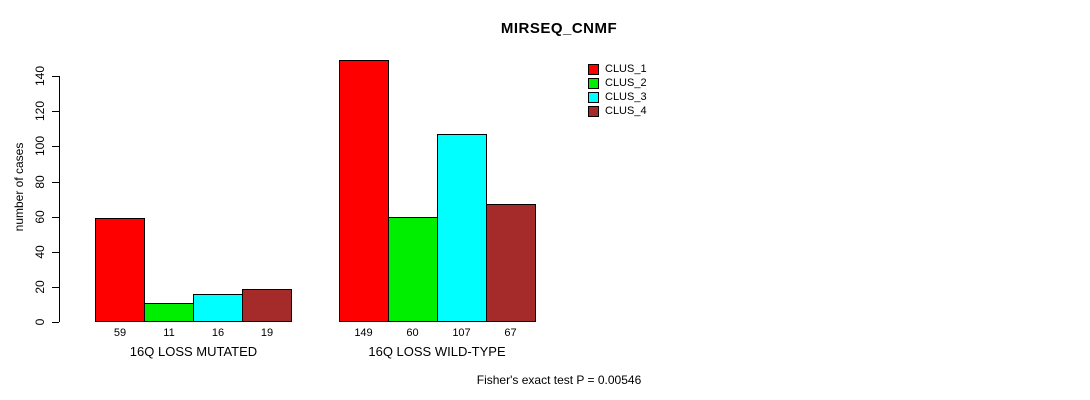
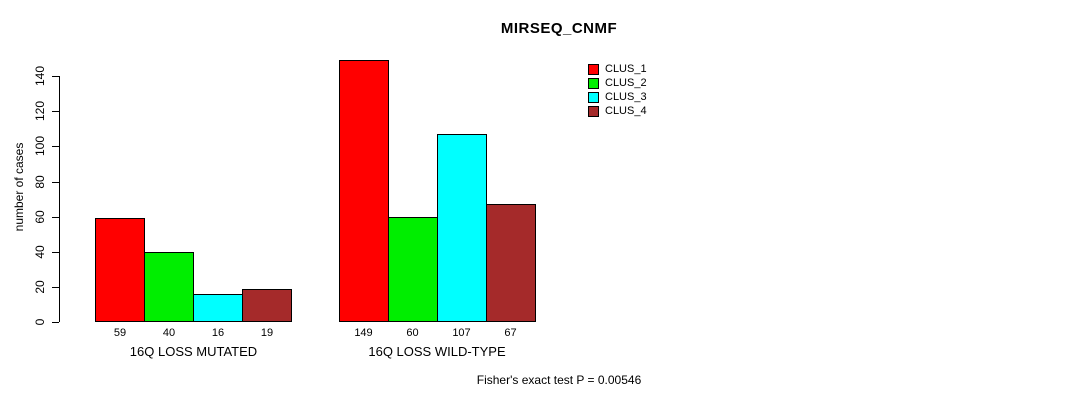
CLUS_2/16Q LOSS MUTATED: 11 -> 40
